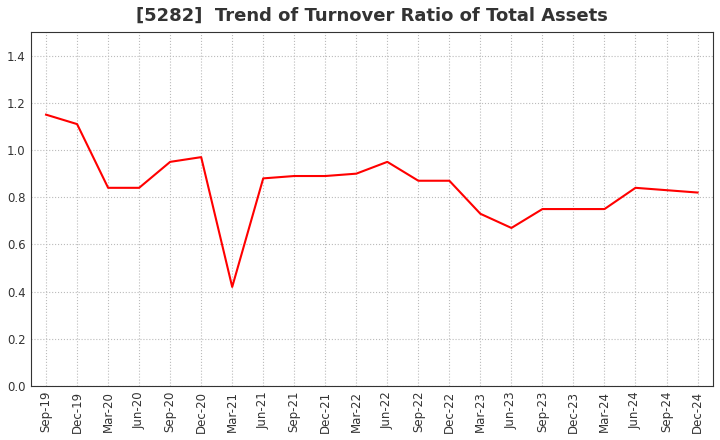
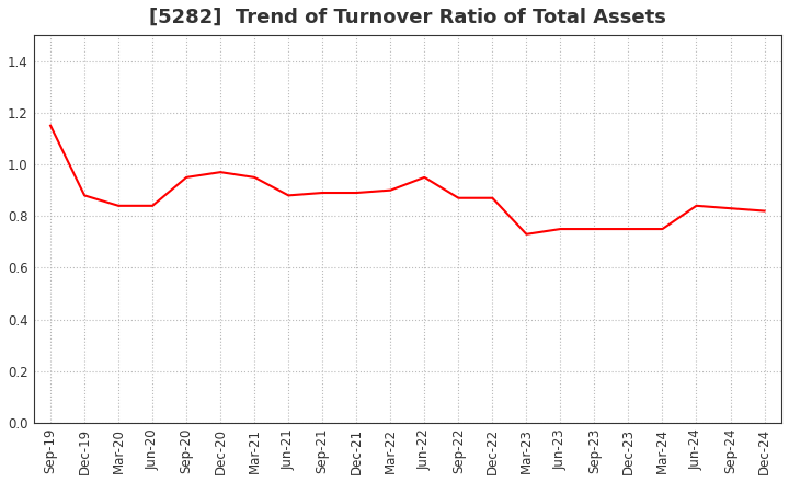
Dec-19: 1.11 -> 0.88
Mar-21: 0.42 -> 0.95
Jun-23: 0.67 -> 0.75
